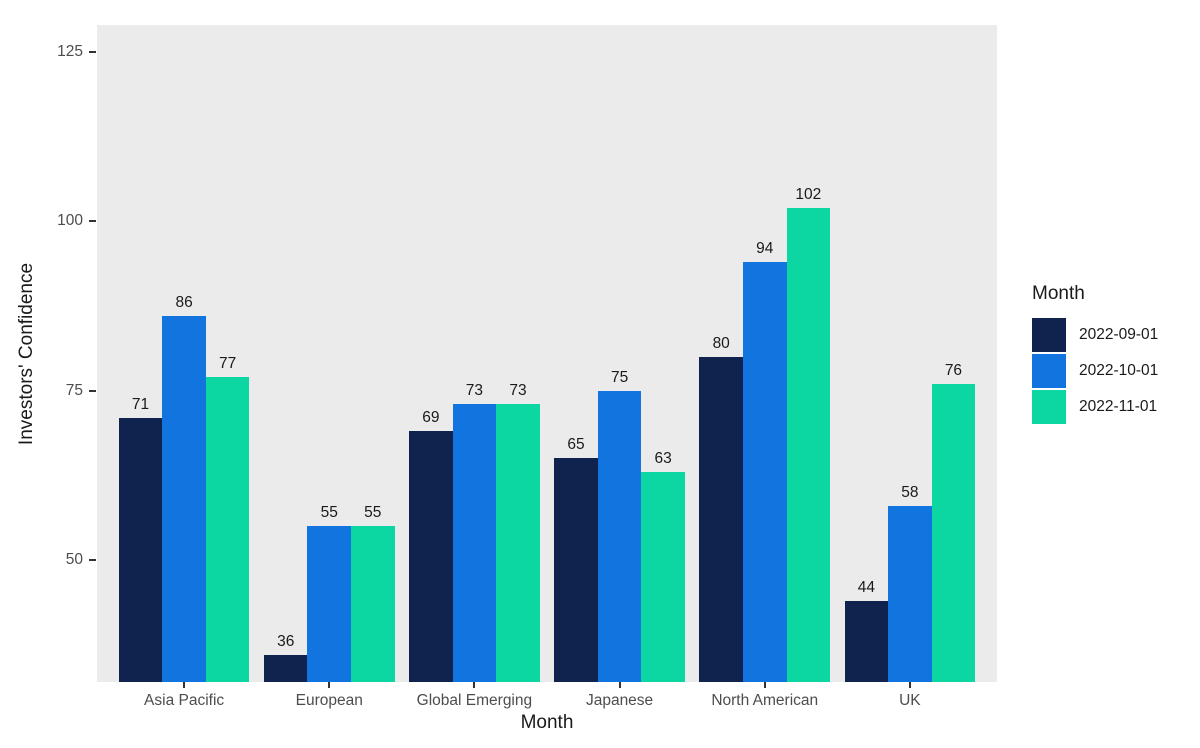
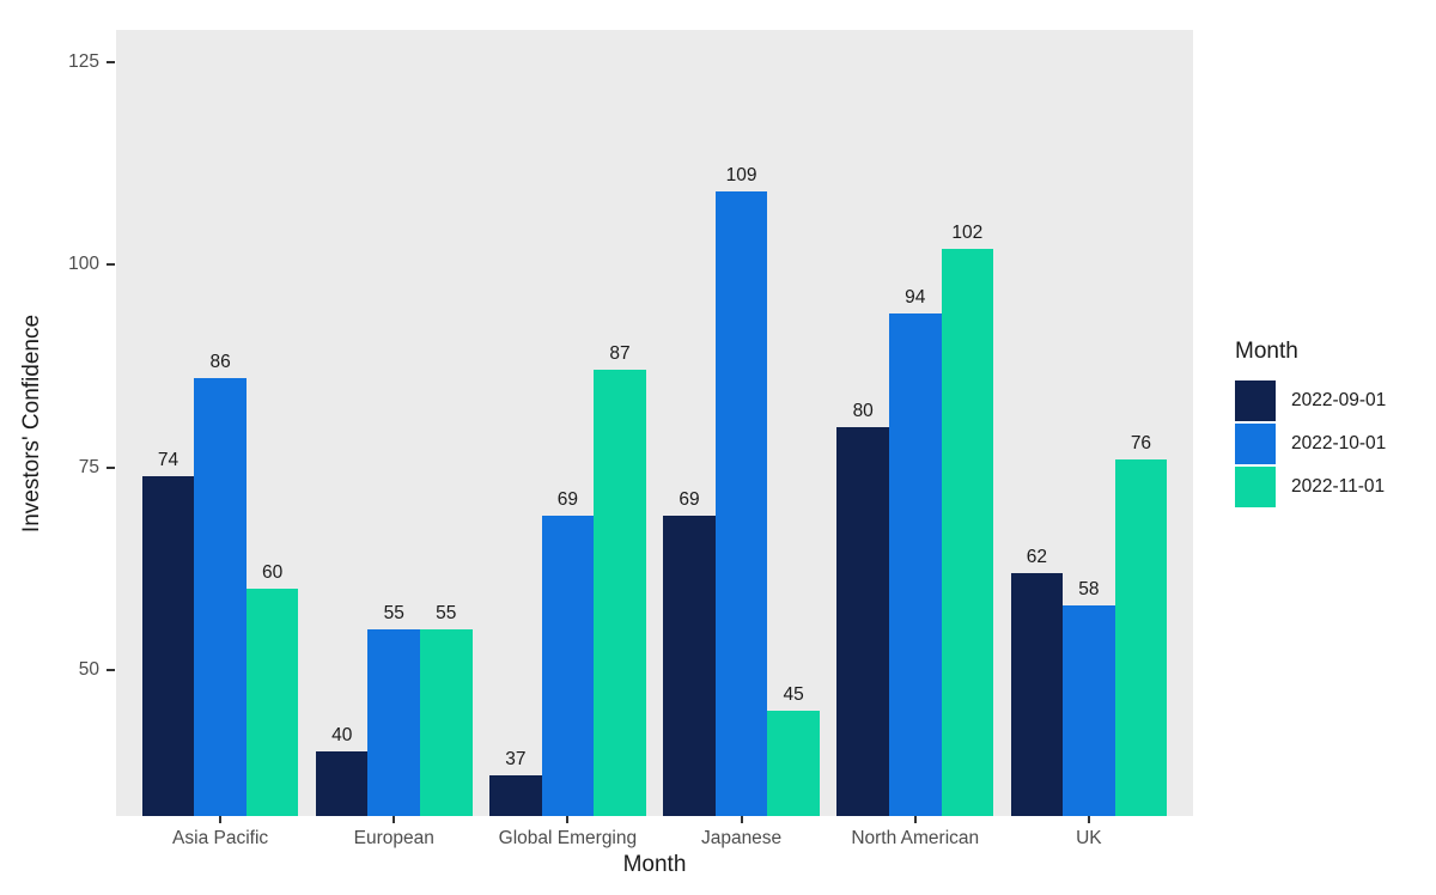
2022-09-01/Asia Pacific: 71 -> 74
2022-11-01/Asia Pacific: 77 -> 60
2022-09-01/European: 36 -> 40
2022-09-01/Global Emerging: 69 -> 37
2022-10-01/Global Emerging: 73 -> 69
2022-11-01/Global Emerging: 73 -> 87
2022-09-01/Japanese: 65 -> 69
2022-10-01/Japanese: 75 -> 109
2022-11-01/Japanese: 63 -> 45
2022-09-01/UK: 44 -> 62
